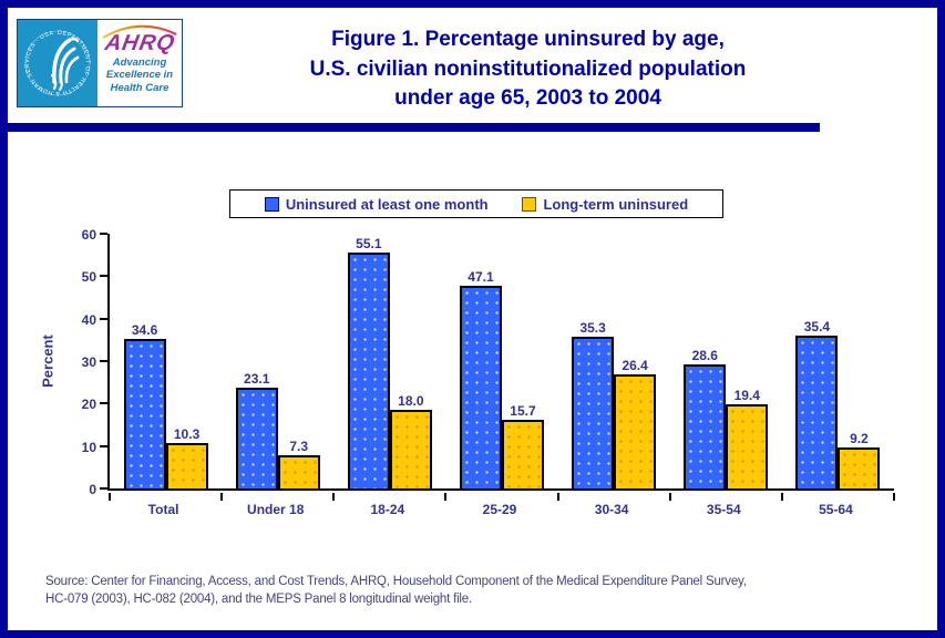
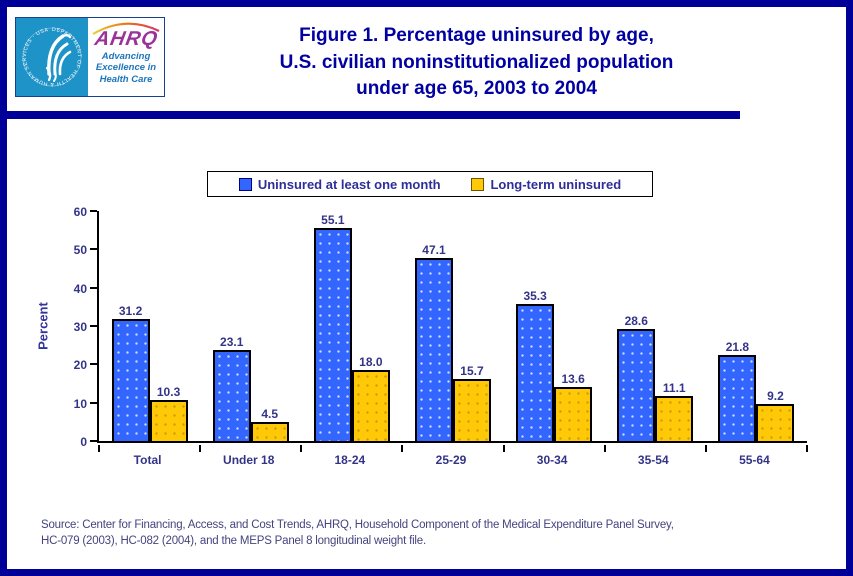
Uninsured at least one month/Total: 34.6 -> 31.2
Long-term uninsured/Under 18: 7.3 -> 4.5
Long-term uninsured/30-34: 26.4 -> 13.6
Long-term uninsured/35-54: 19.4 -> 11.1
Uninsured at least one month/55-64: 35.4 -> 21.8
